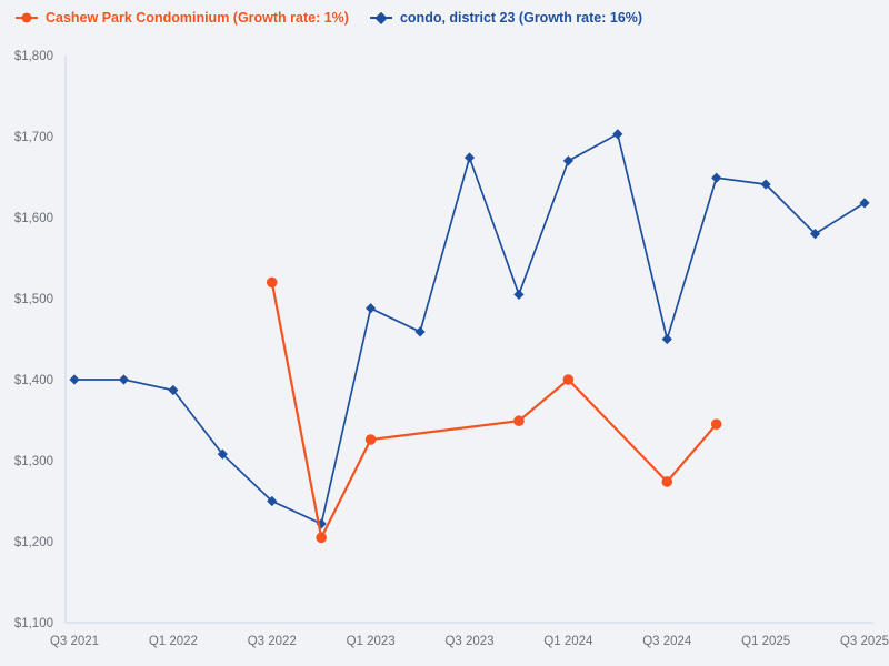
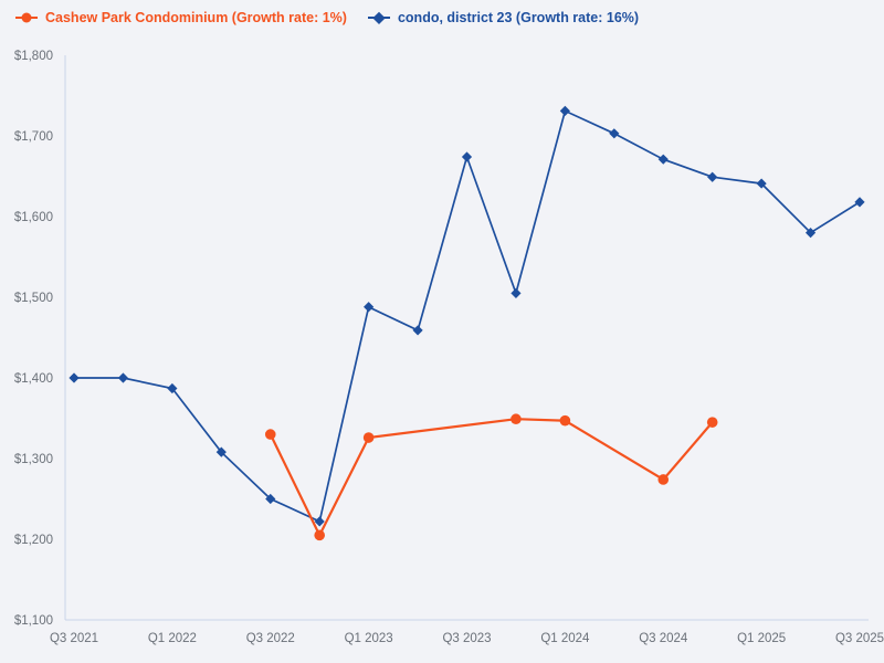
Cashew Park Condominium (Growth rate: 1%)/Q3 2022: $1520 -> $1330
Cashew Park Condominium (Growth rate: 1%)/Q1 2024: $1400 -> $1350
condo, district 23 (Growth rate: 16%)/Q1 2024: $1670 -> $1730
condo, district 23 (Growth rate: 16%)/Q3 2024: $1450 -> $1670
